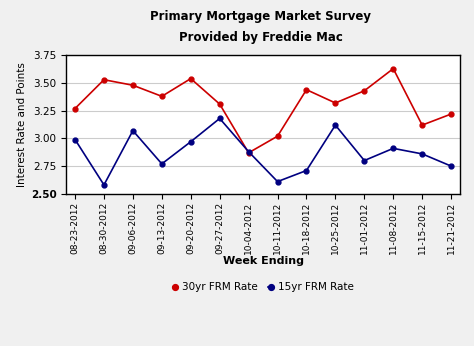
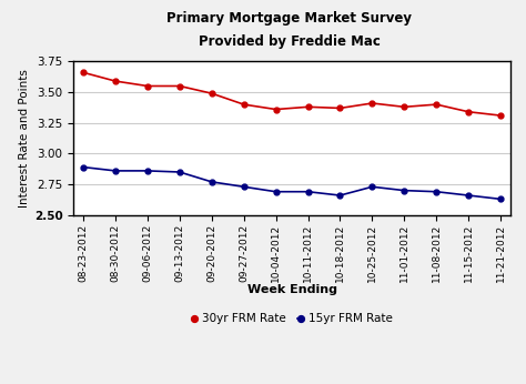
30yr FRM Rate/08-23-2012: 3.27 -> 3.66
15yr FRM Rate/08-23-2012: 2.99 -> 2.89
30yr FRM Rate/08-30-2012: 3.53 -> 3.59
15yr FRM Rate/08-30-2012: 2.58 -> 2.86
30yr FRM Rate/09-06-2012: 3.48 -> 3.55
15yr FRM Rate/09-06-2012: 3.07 -> 2.86
30yr FRM Rate/09-13-2012: 3.38 -> 3.55
15yr FRM Rate/09-13-2012: 2.77 -> 2.85
30yr FRM Rate/09-20-2012: 3.54 -> 3.49
15yr FRM Rate/09-20-2012: 2.97 -> 2.77
30yr FRM Rate/09-27-2012: 3.31 -> 3.40
15yr FRM Rate/09-27-2012: 3.18 -> 2.73
30yr FRM Rate/10-04-2012: 2.87 -> 3.36
15yr FRM Rate/10-04-2012: 2.88 -> 2.69
30yr FRM Rate/10-11-2012: 3.02 -> 3.38
15yr FRM Rate/10-11-2012: 2.61 -> 2.69
30yr FRM Rate/10-18-2012: 3.44 -> 3.37
15yr FRM Rate/10-18-2012: 2.71 -> 2.66
30yr FRM Rate/10-25-2012: 3.32 -> 3.41
15yr FRM Rate/10-25-2012: 3.12 -> 2.73
30yr FRM Rate/11-01-2012: 3.43 -> 3.38
15yr FRM Rate/11-01-2012: 2.80 -> 2.70
30yr FRM Rate/11-08-2012: 3.63 -> 3.40
15yr FRM Rate/11-08-2012: 2.91 -> 2.69
30yr FRM Rate/11-15-2012: 3.12 -> 3.34
15yr FRM Rate/11-15-2012: 2.86 -> 2.66
30yr FRM Rate/11-21-2012: 3.22 -> 3.31
15yr FRM Rate/11-21-2012: 2.75 -> 2.63
